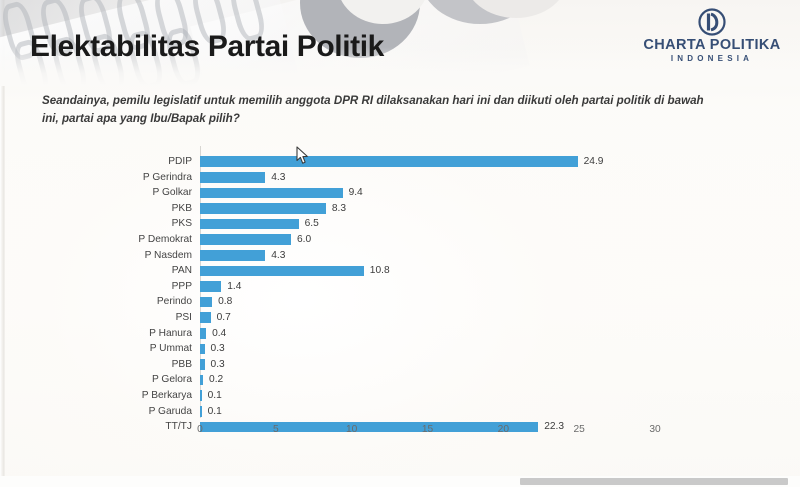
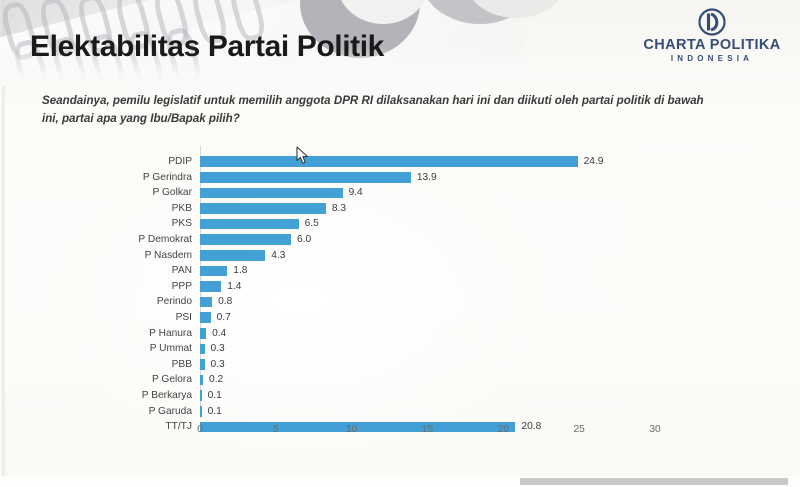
P Gerindra: 4.3 -> 13.9
PAN: 10.8 -> 1.8
TT/TJ: 22.3 -> 20.8
